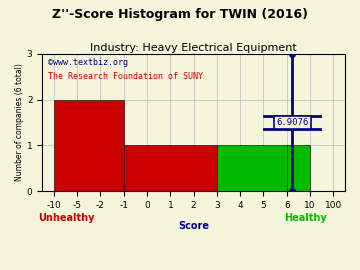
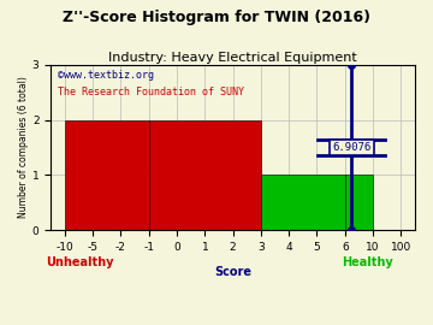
1: 1 -> 2
